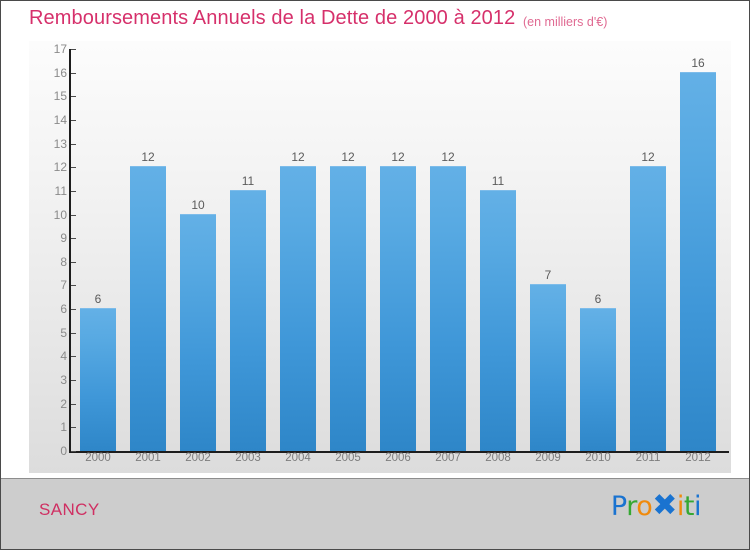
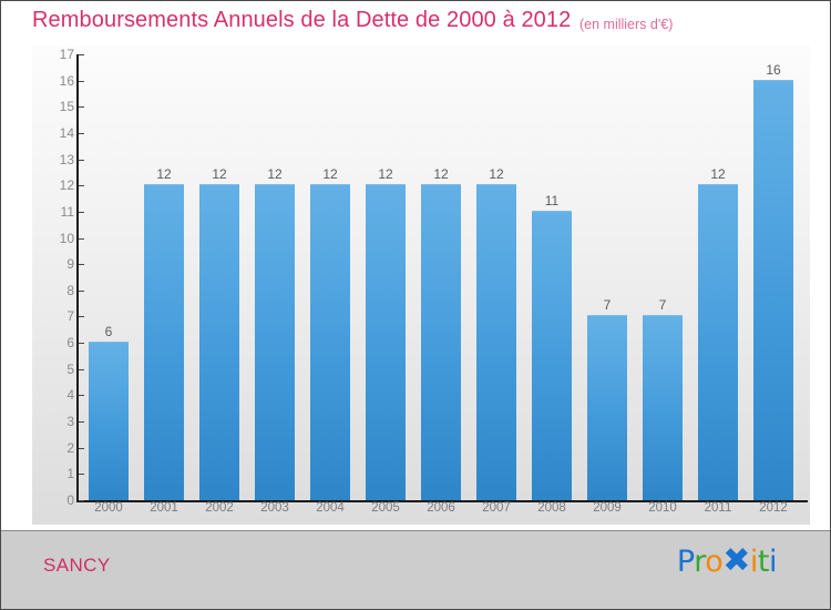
2002: 10 -> 12
2003: 11 -> 12
2010: 6 -> 7
